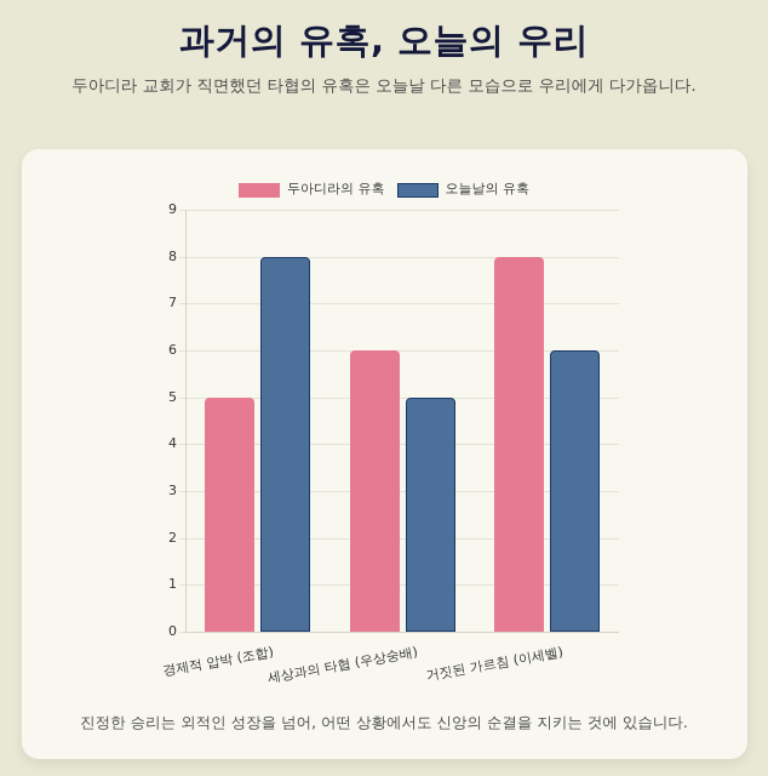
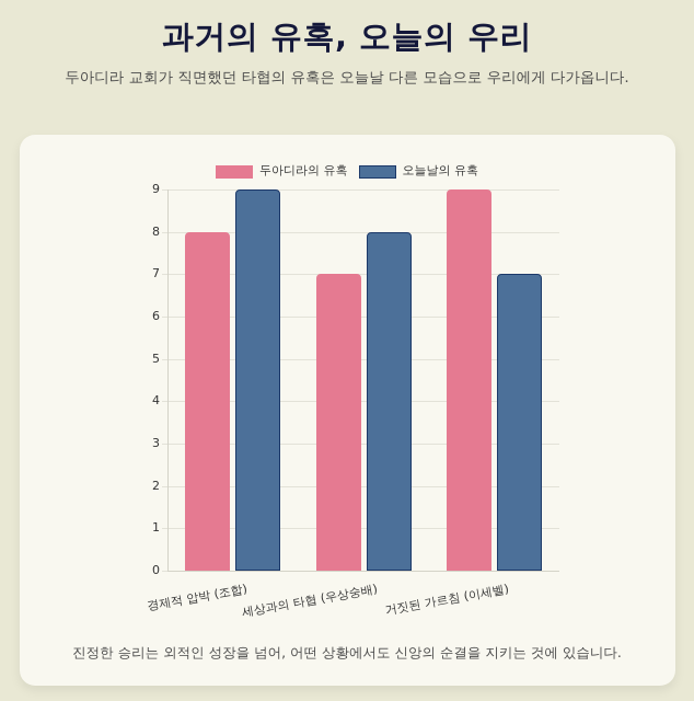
두아디라의 유혹/경제적 압박 (조합): 5 -> 8
오늘날의 유혹/경제적 압박 (조합): 8 -> 9
두아디라의 유혹/세상과의 타협 (우상숭배): 6 -> 7
오늘날의 유혹/세상과의 타협 (우상숭배): 5 -> 8
두아디라의 유혹/거짓된 가르침 (이세벨): 8 -> 9
오늘날의 유혹/거짓된 가르침 (이세벨): 6 -> 7
